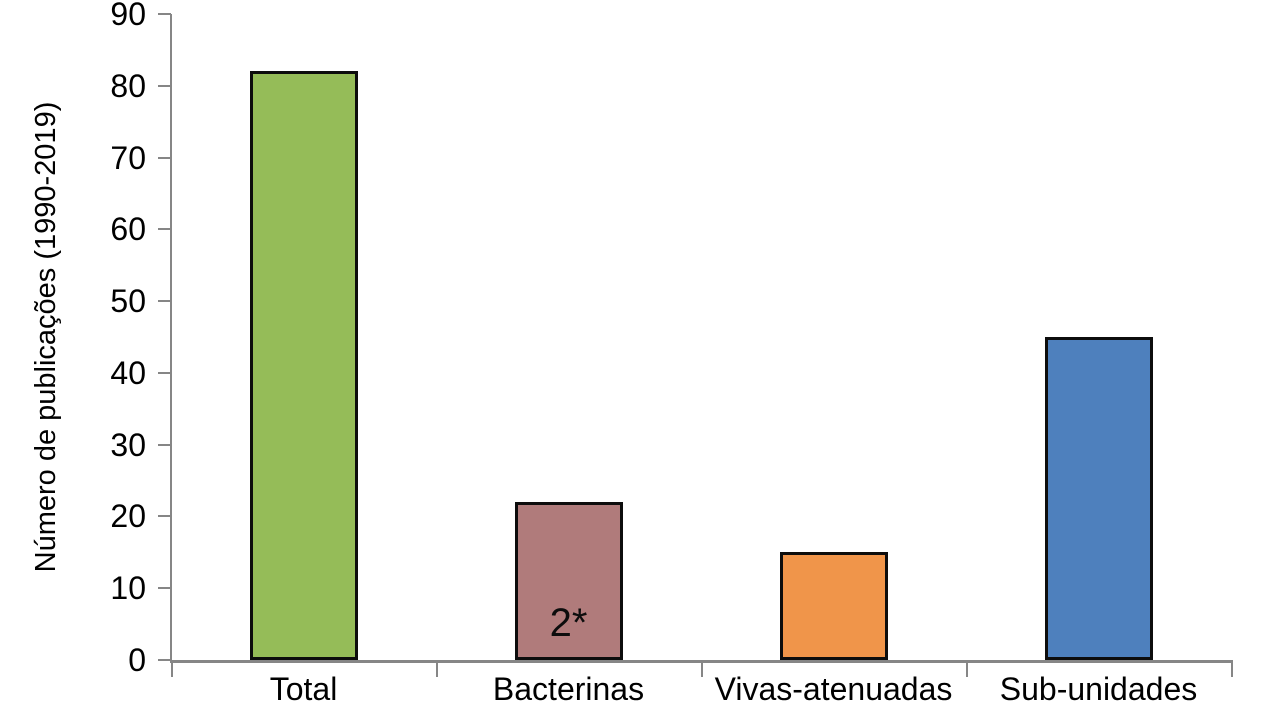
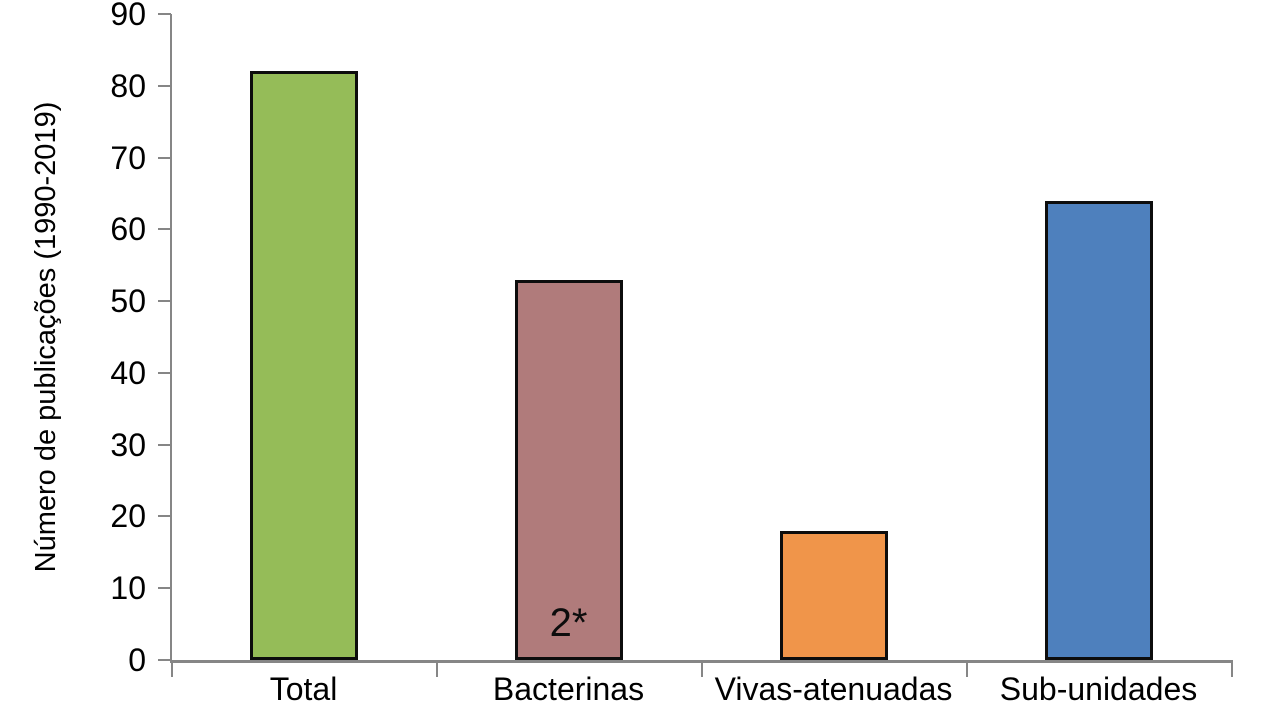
Bacterinas: 22 -> 53
Vivas-atenuadas: 15 -> 18
Sub-unidades: 45 -> 64
